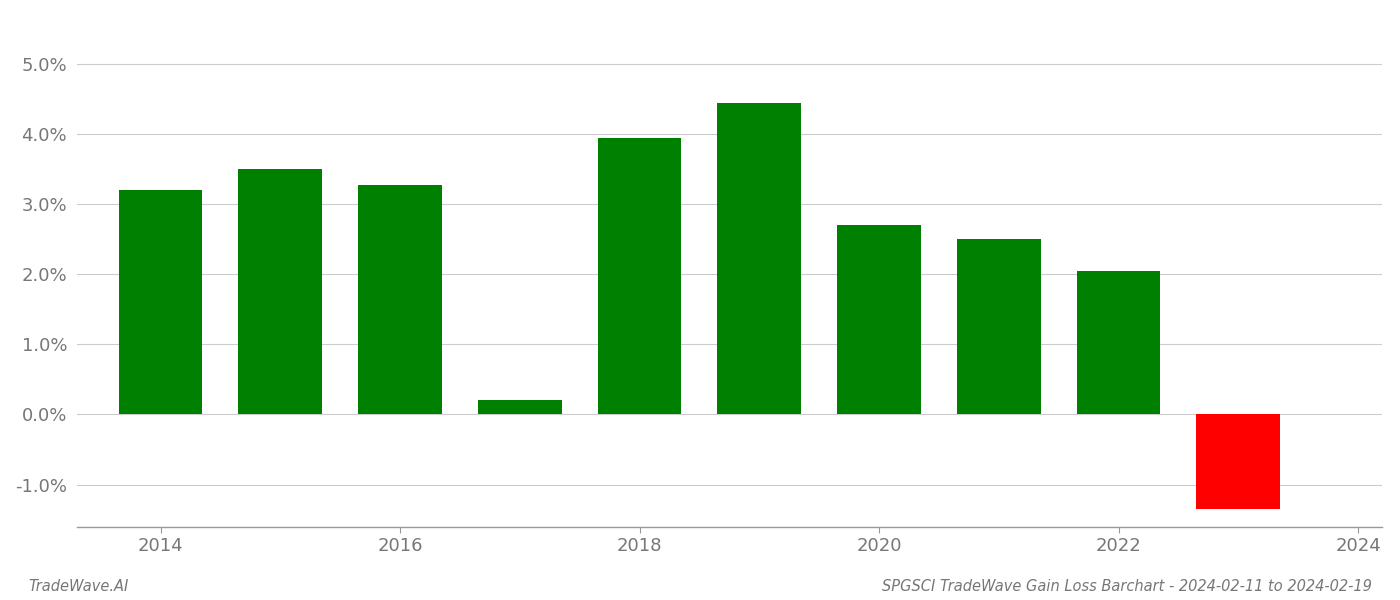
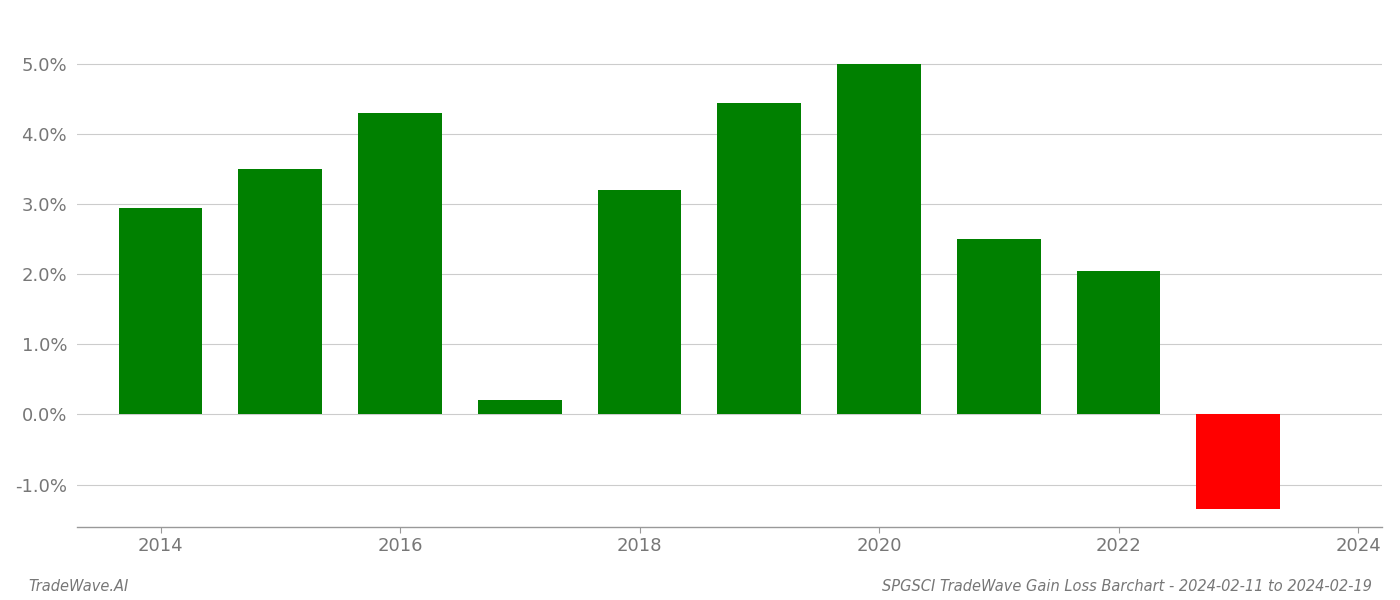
2014: 3.20% -> 2.95%
2016: 3.28% -> 4.30%
2018: 3.94% -> 3.20%
2020: 2.70% -> 5.00%
